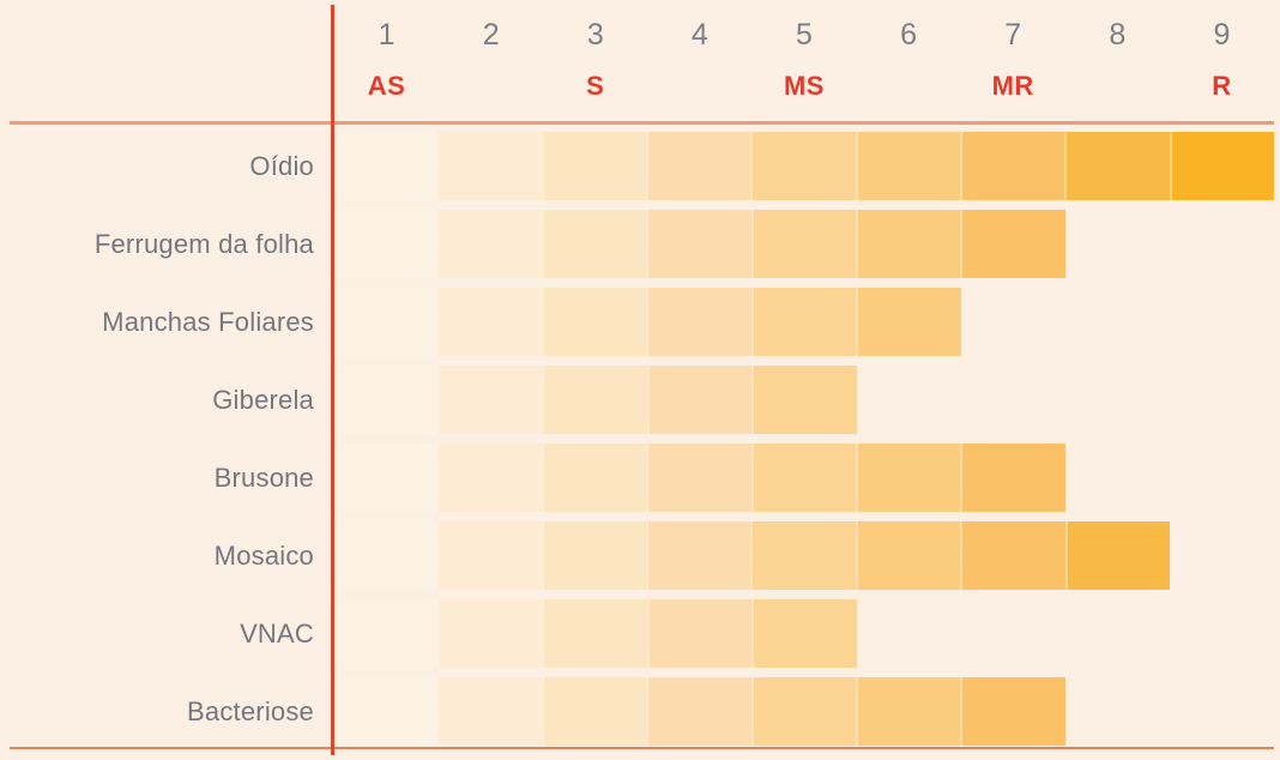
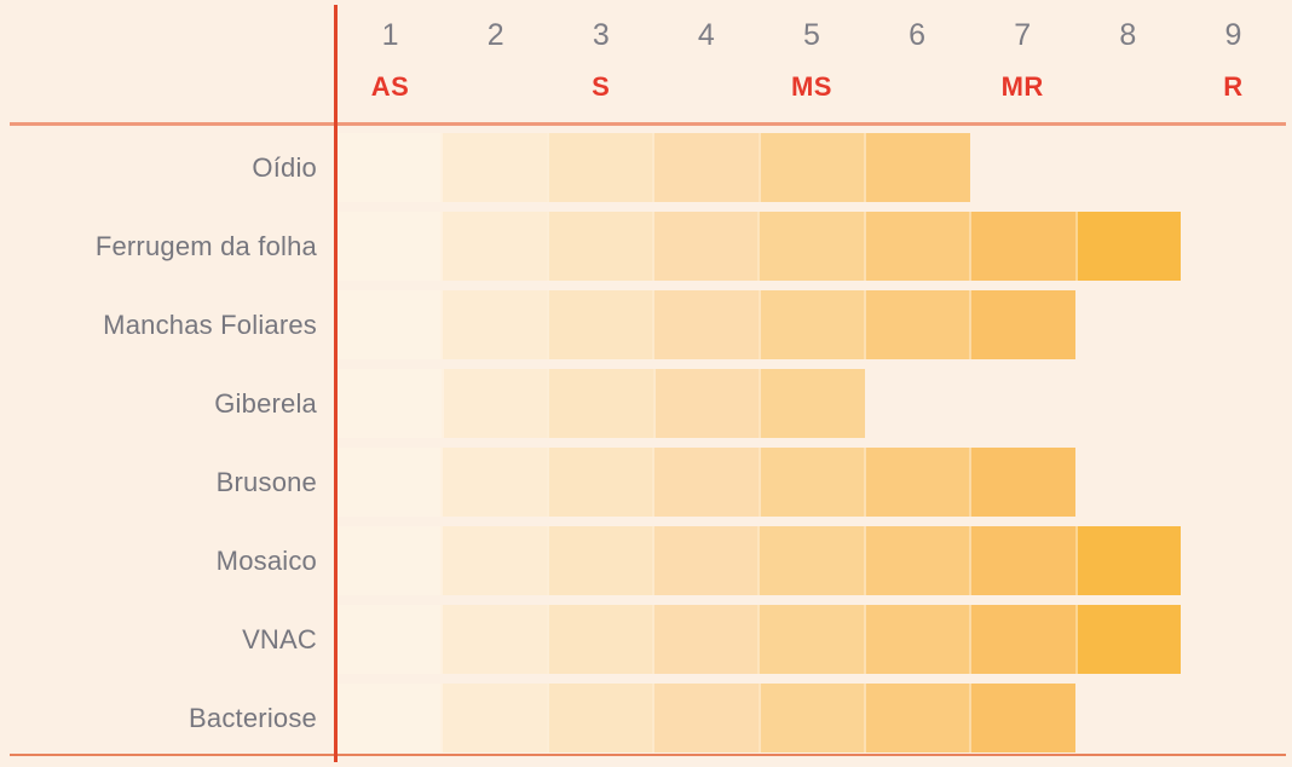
Oídio: 9 -> 6
Ferrugem da folha: 7 -> 8
Manchas Foliares: 6 -> 7
VNAC: 5 -> 8
